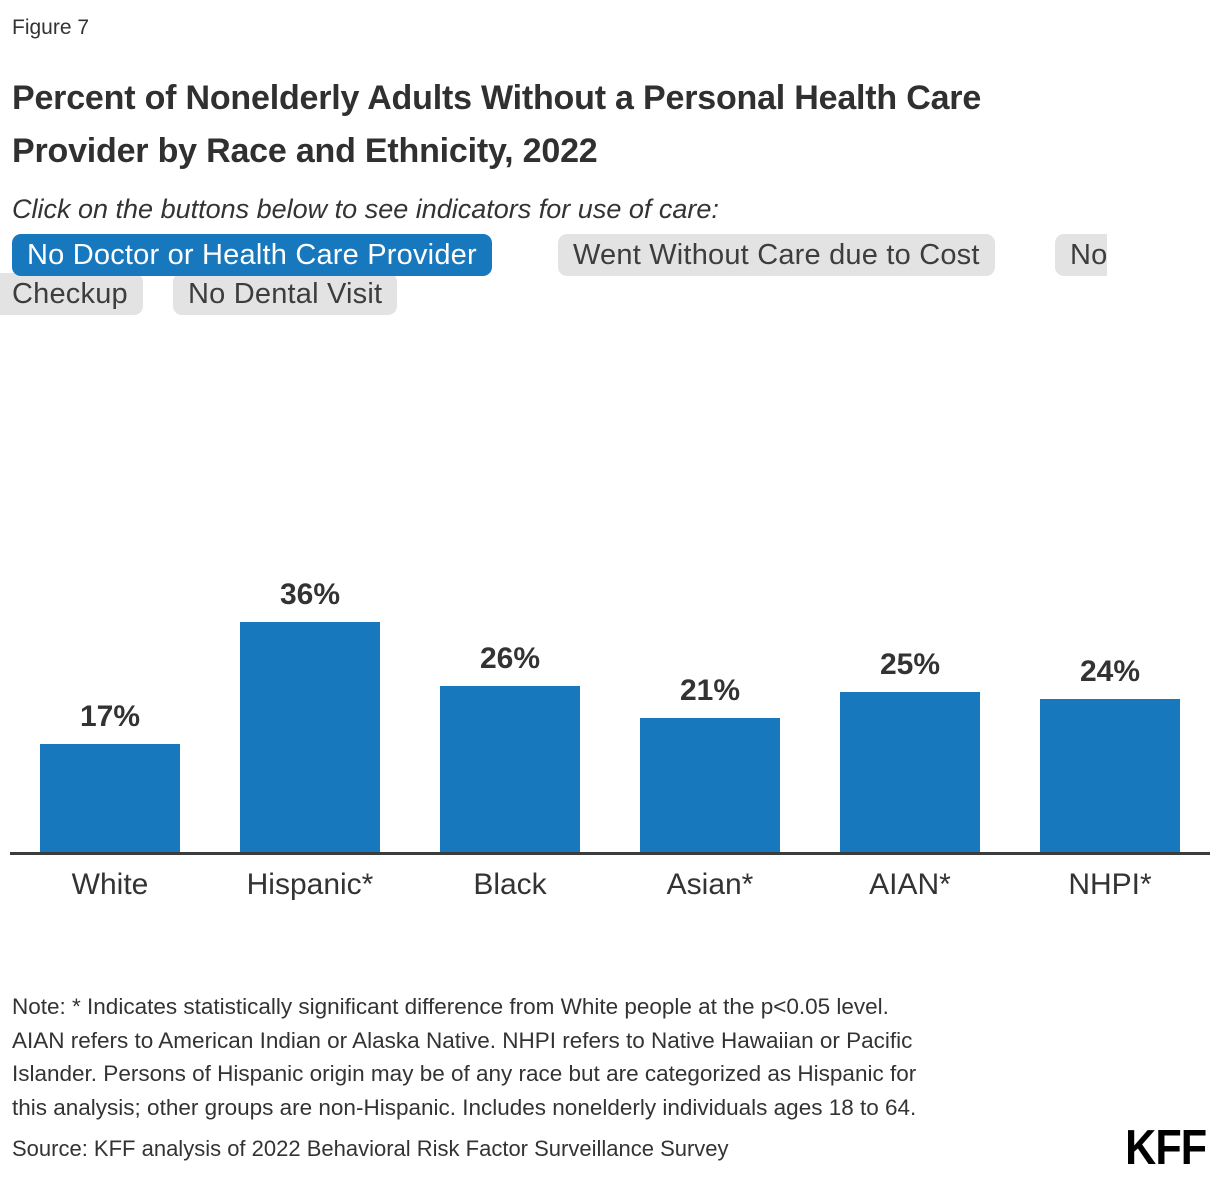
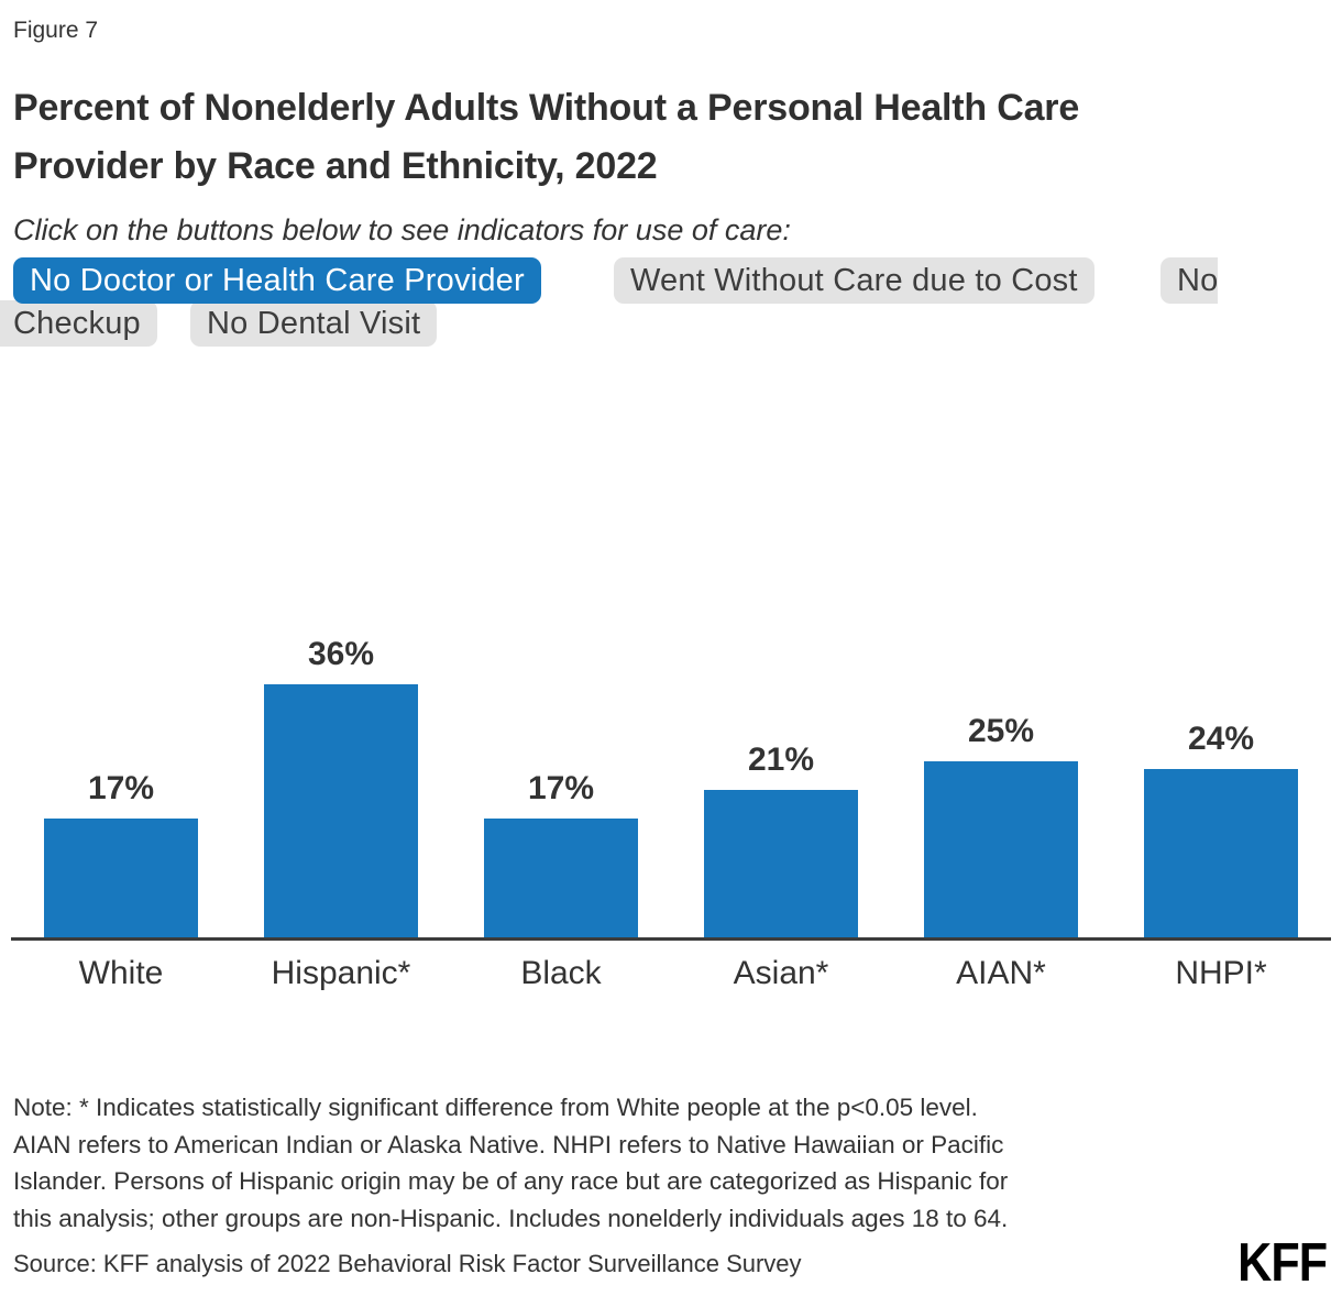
Black: 26% -> 17%
